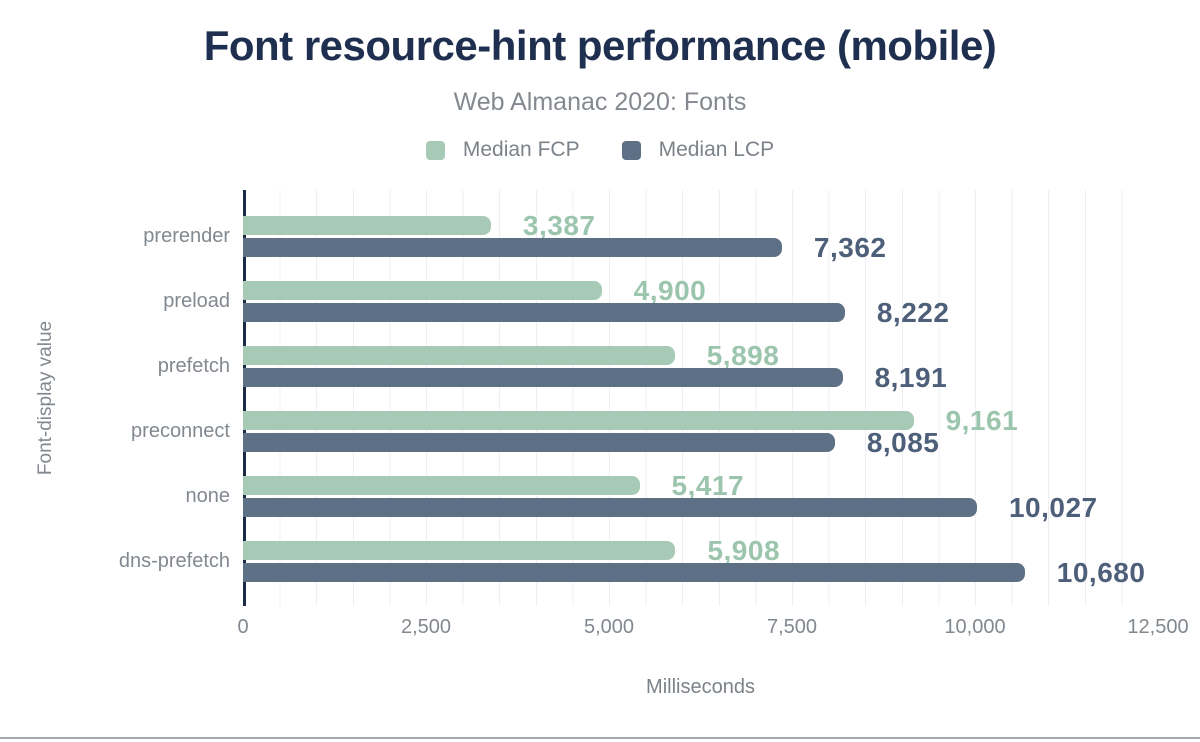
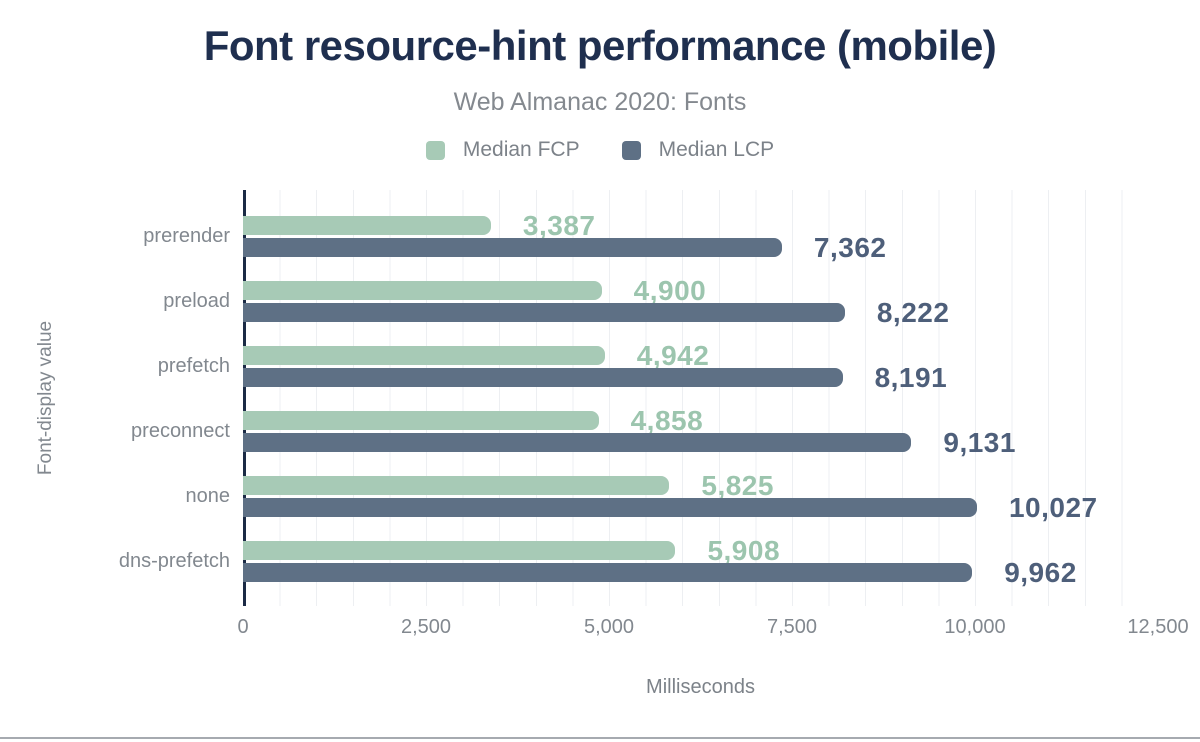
Median FCP/prefetch: 5,898 -> 4,942
Median FCP/preconnect: 9,161 -> 4,858
Median LCP/preconnect: 8,085 -> 9,131
Median FCP/none: 5,417 -> 5,825
Median LCP/dns-prefetch: 10,680 -> 9,962
